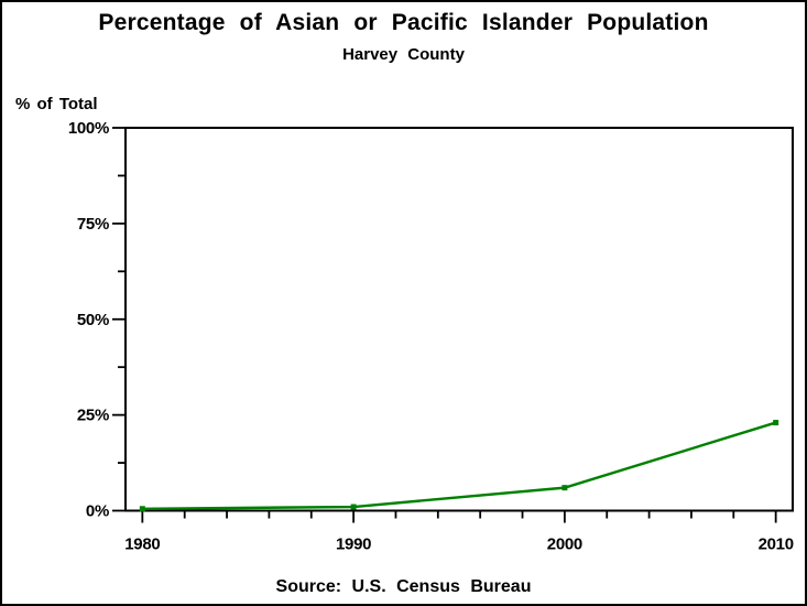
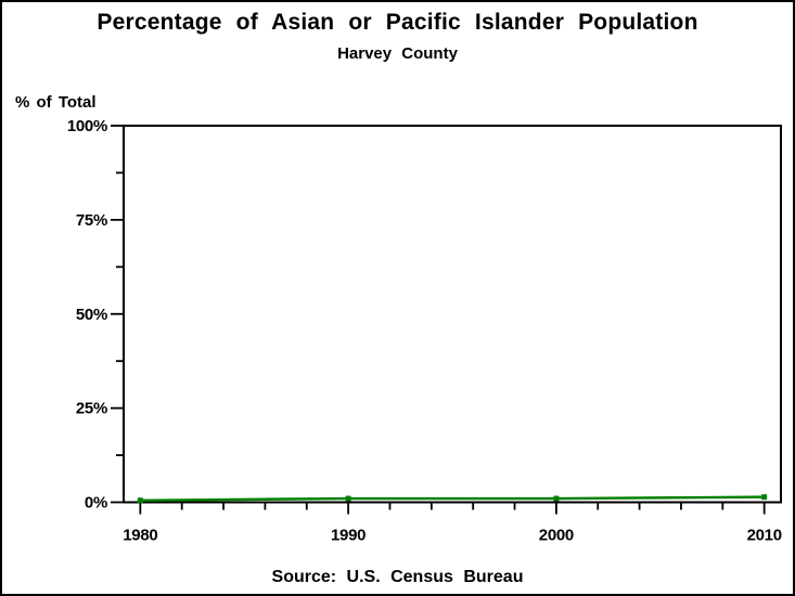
2000: 6% -> 1%
2010: 23% -> 1%
